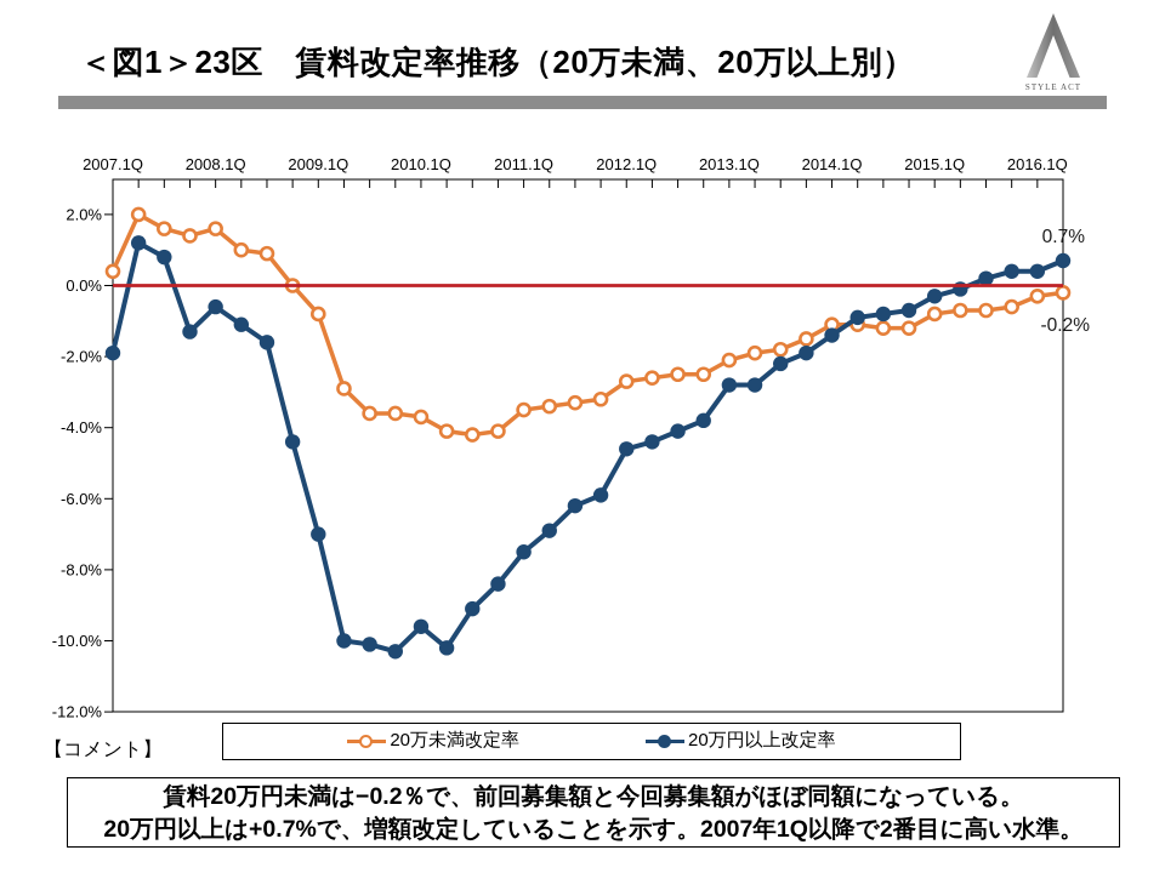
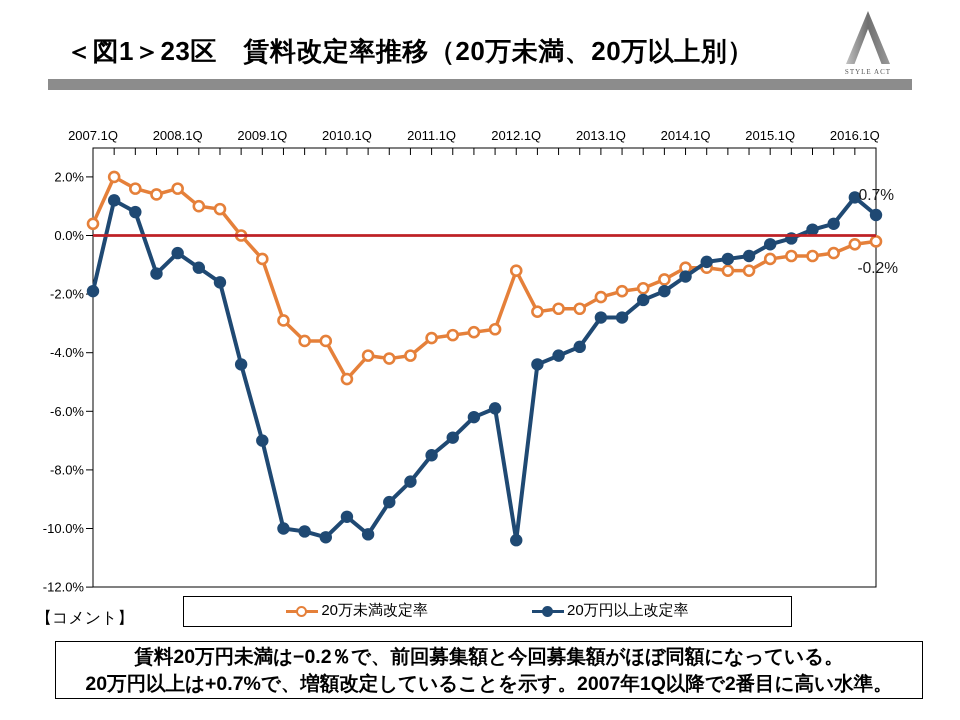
20万未満改定率/2010.1Q: -3.7% -> -4.9%
20万未満改定率/2012.1Q: -2.7% -> -1.2%
20万円以上改定率/2012.1Q: -4.6% -> -10.4%
20万円以上改定率/2016.1Q: 0.4% -> 1.3%
